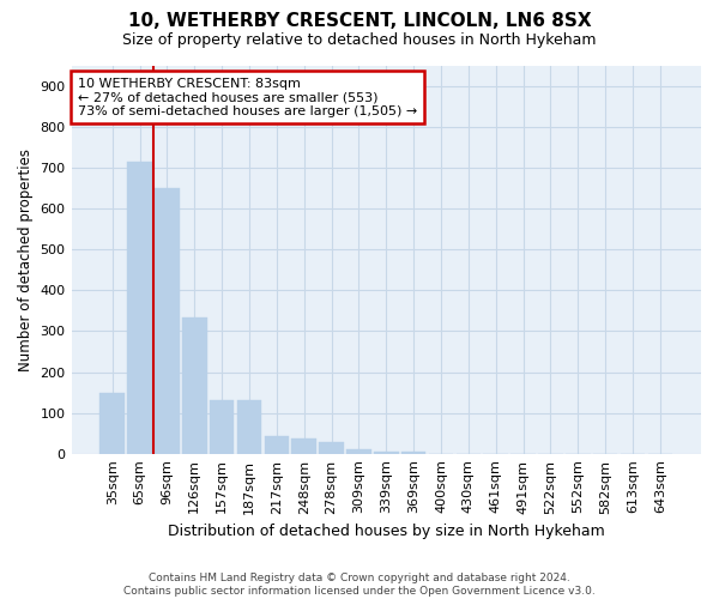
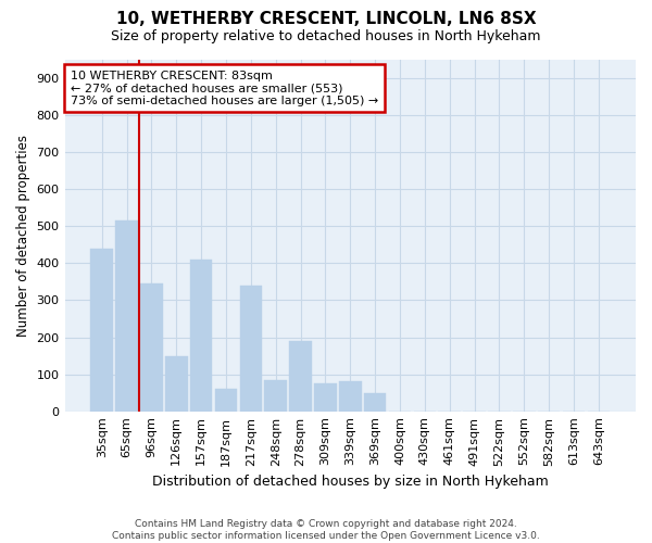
35sqm: 150 -> 440
65sqm: 715 -> 515
96sqm: 650 -> 345
126sqm: 335 -> 150
157sqm: 130 -> 410
187sqm: 130 -> 60
217sqm: 42 -> 340
248sqm: 38 -> 85
278sqm: 28 -> 190
309sqm: 12 -> 75
339sqm: 5 -> 80
369sqm: 5 -> 50
